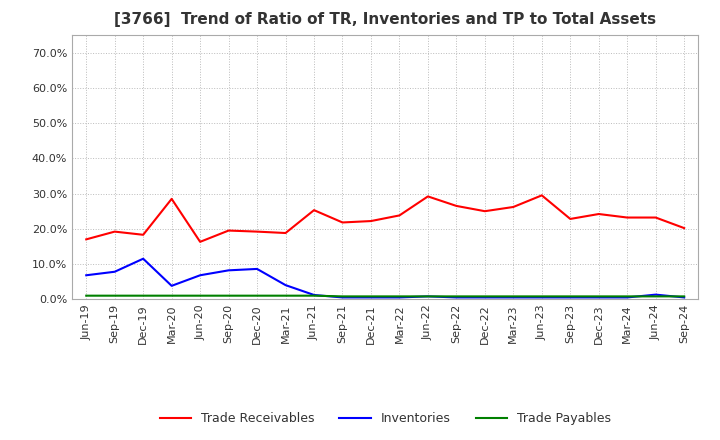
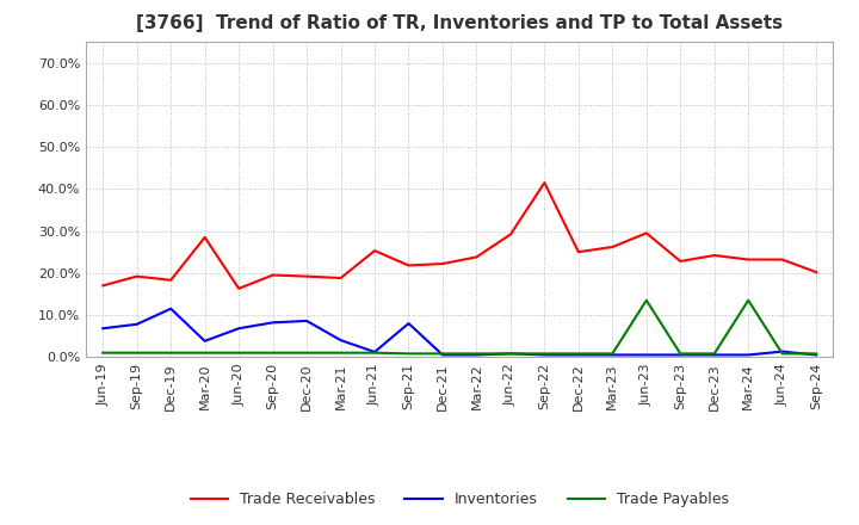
Inventories/Sep-21: 0.5% -> 8.0%
Trade Receivables/Sep-22: 26.5% -> 41.5%
Trade Payables/Jun-23: 0.8% -> 13.5%
Trade Payables/Mar-24: 0.8% -> 13.5%
